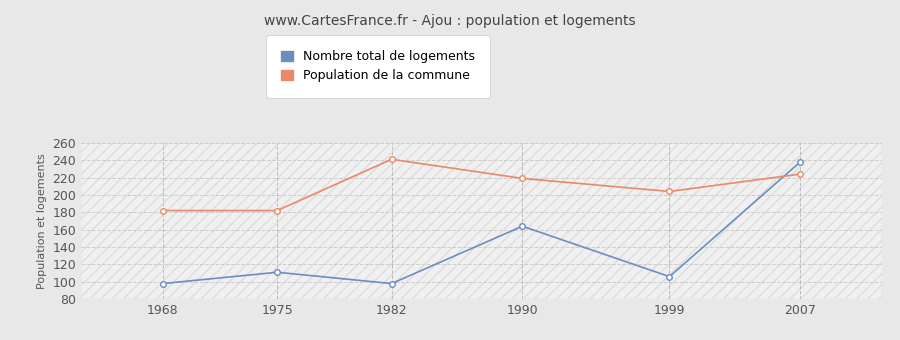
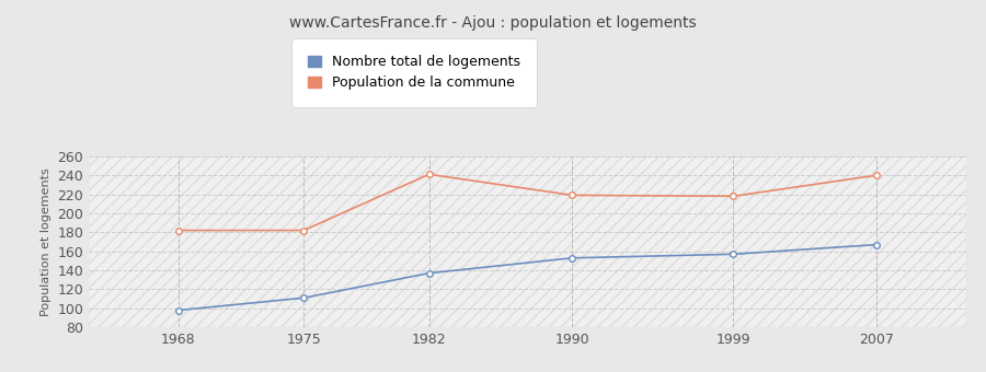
Nombre total de logements/1982: 98 -> 137
Nombre total de logements/1990: 164 -> 153
Nombre total de logements/1999: 106 -> 157
Population de la commune/1999: 204 -> 218
Nombre total de logements/2007: 238 -> 167
Population de la commune/2007: 224 -> 240
